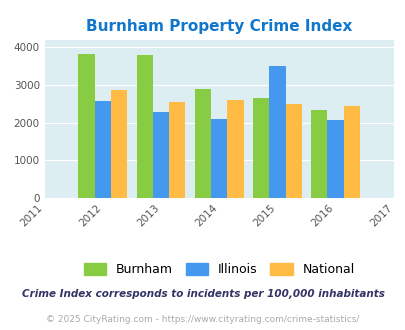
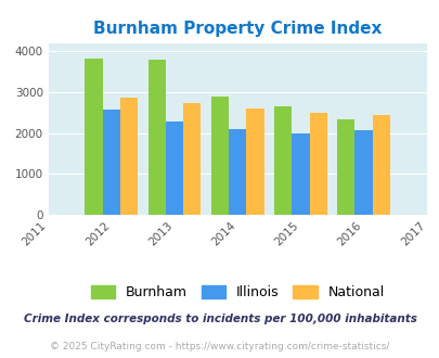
National/2013: 2550 -> 2730
Illinois/2015: 3500 -> 2000
